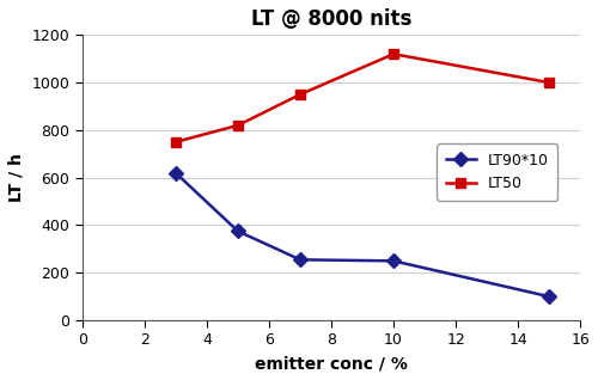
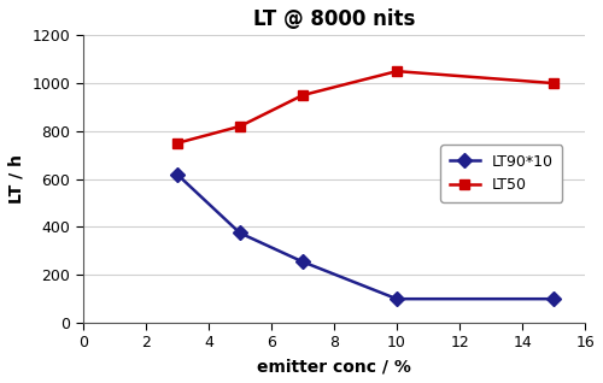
LT90*10/10: 250 -> 100
LT50/10: 1120 -> 1050
